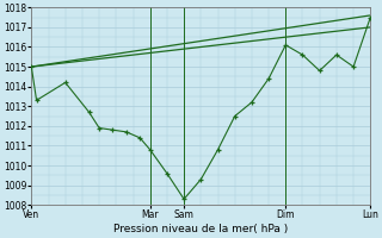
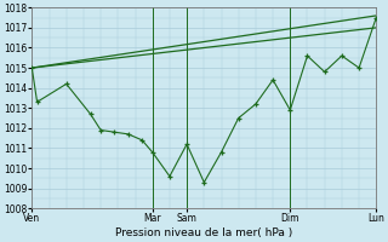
Sam: 1008.3 -> 1011.2
Dim: 1016.1 -> 1012.9
